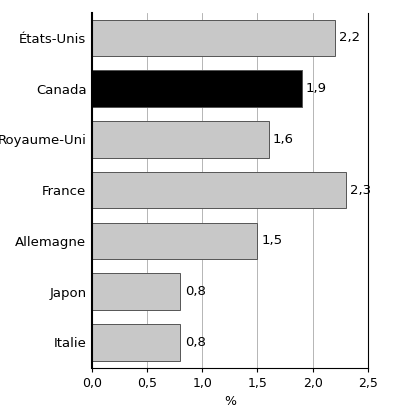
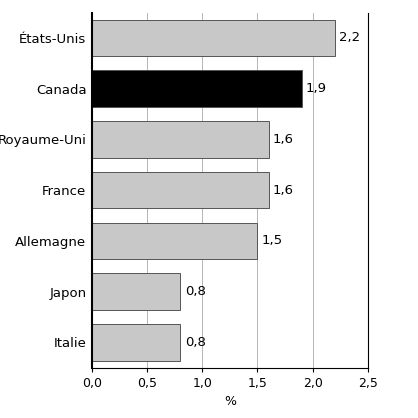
France: 2,3 -> 1,6
